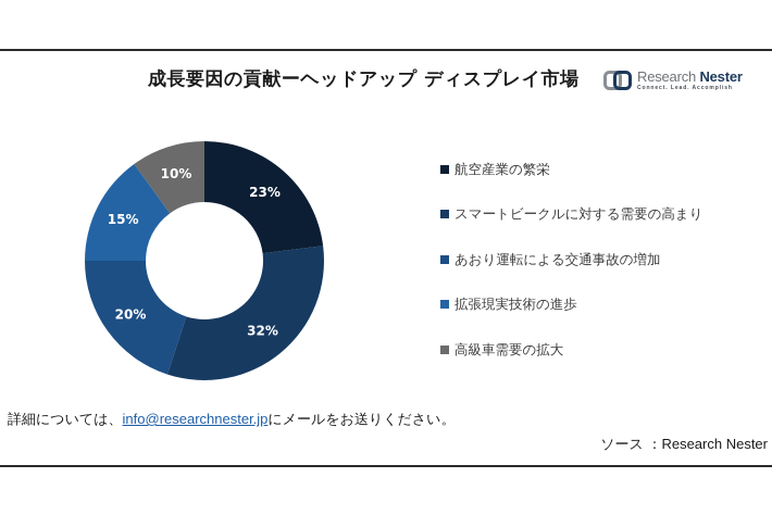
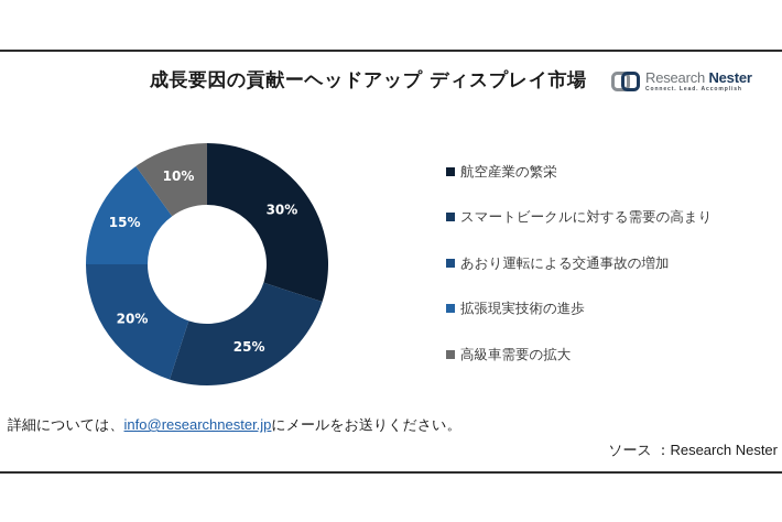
航空産業の繁栄: 23% -> 30%
スマートビークルに対する需要の高まり: 32% -> 25%
